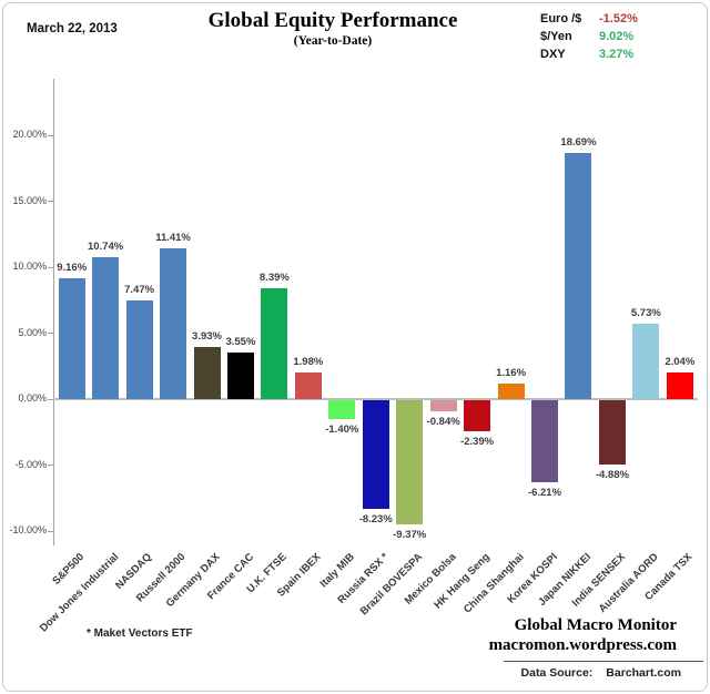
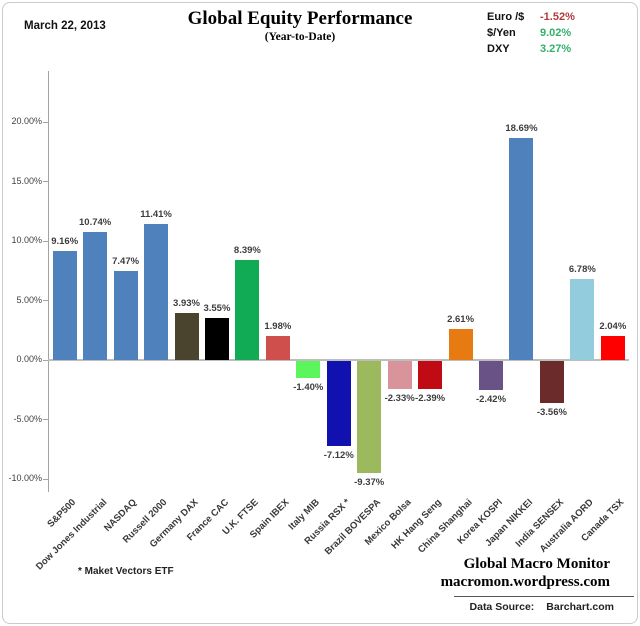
Russia RSX *: -8.23% -> -7.12%
Mexico Bolsa: -0.84% -> -2.33%
China Shanghai: 1.16% -> 2.61%
Korea KOSPI: -6.21% -> -2.42%
India SENSEX: -4.88% -> -3.56%
Australia AORD: 5.73% -> 6.78%
